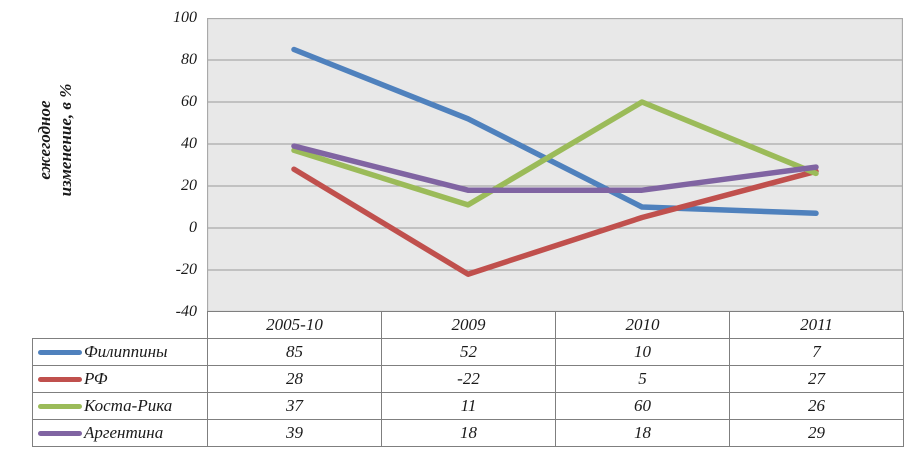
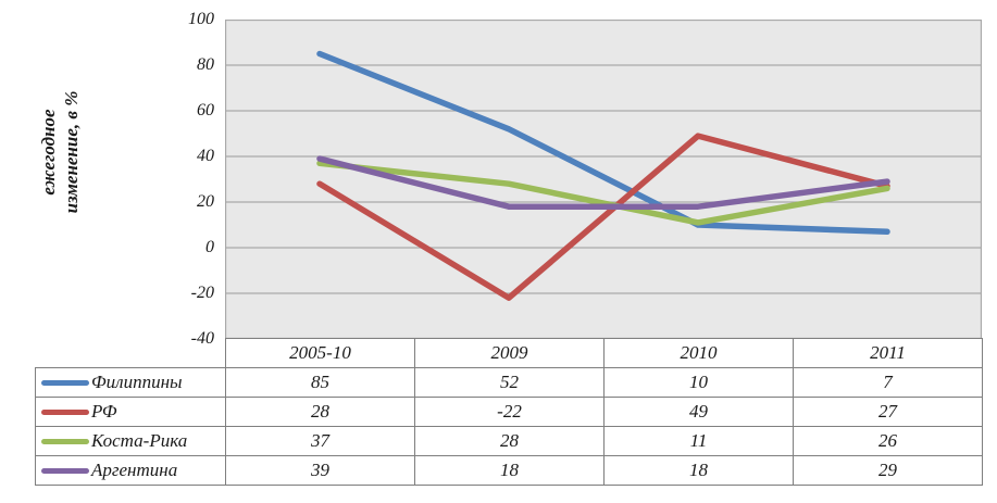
Коста-Рика/2009: 11 -> 28
РФ/2010: 5 -> 49
Коста-Рика/2010: 60 -> 11
